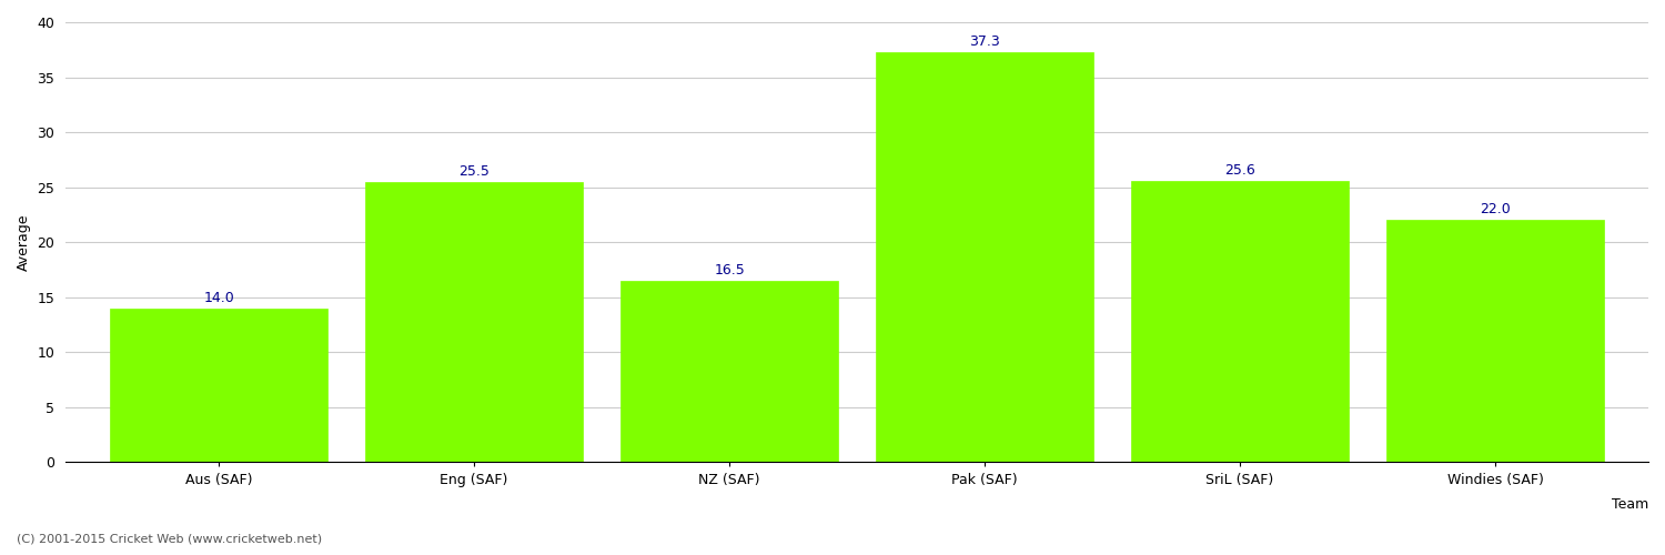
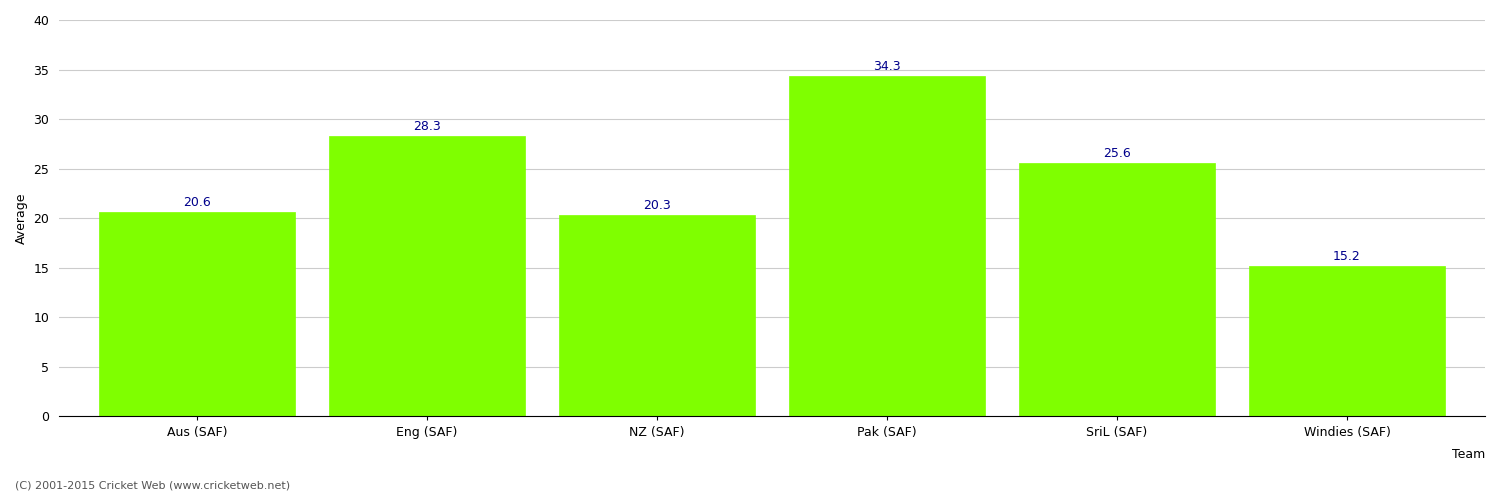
Aus (SAF): 14.0 -> 20.6
Eng (SAF): 25.5 -> 28.3
NZ (SAF): 16.5 -> 20.3
Pak (SAF): 37.3 -> 34.3
Windies (SAF): 22.0 -> 15.2
